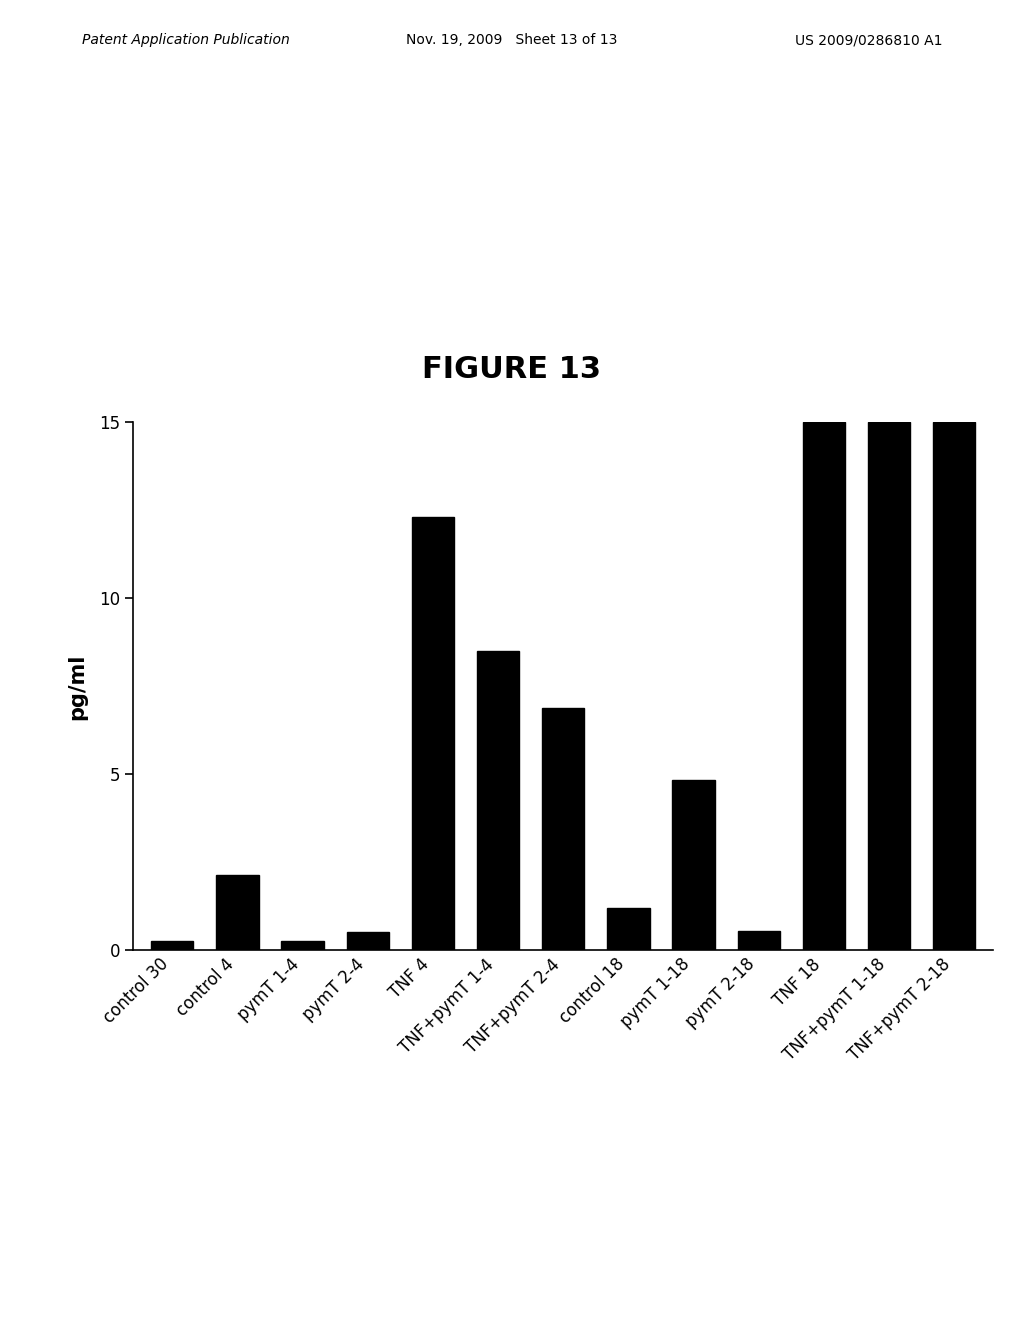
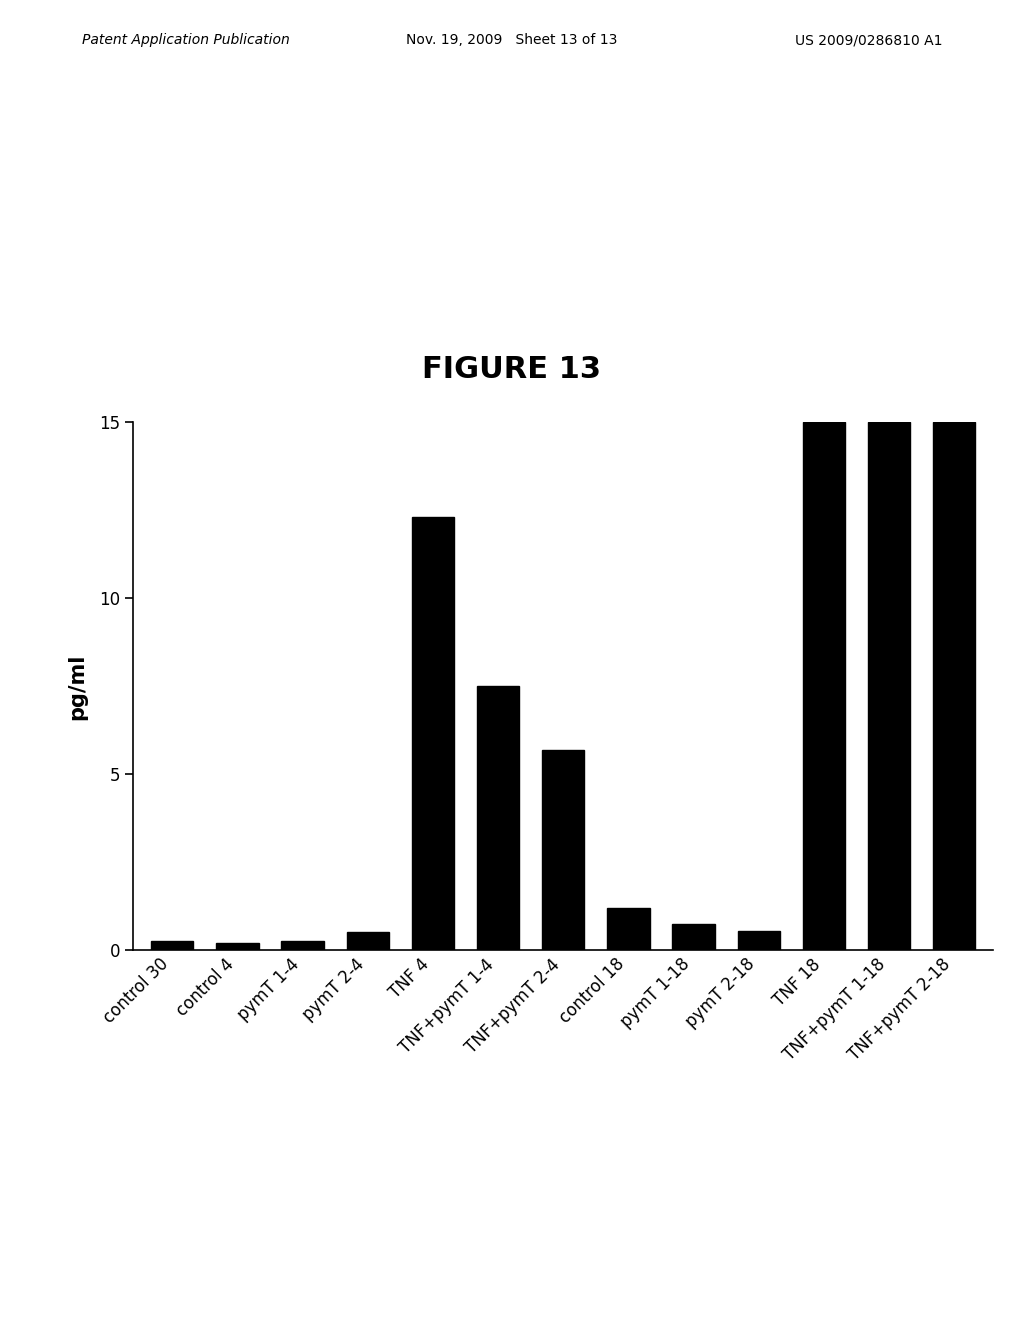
control 4: 2.15 -> 0.22
TNF+pymT 1-4: 8.50 -> 7.50
TNF+pymT 2-4: 6.90 -> 5.70
pymT 1-18: 4.85 -> 0.75
